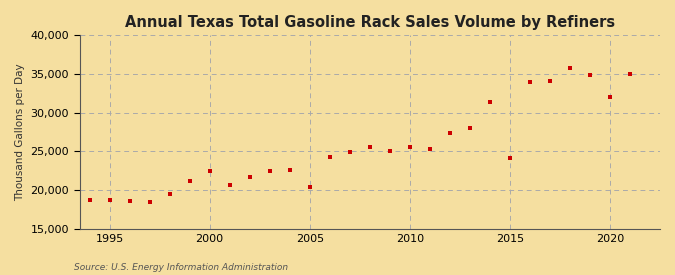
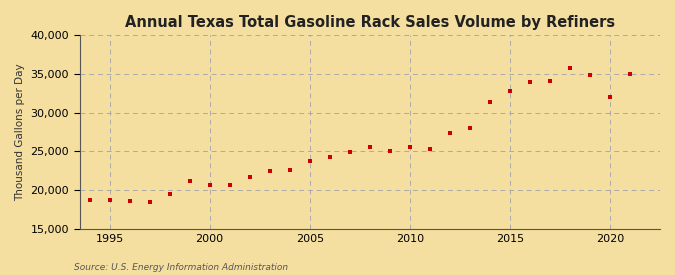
2000: 22,400 -> 20,700
2005: 20,400 -> 23,800
2015: 24,200 -> 32,800
